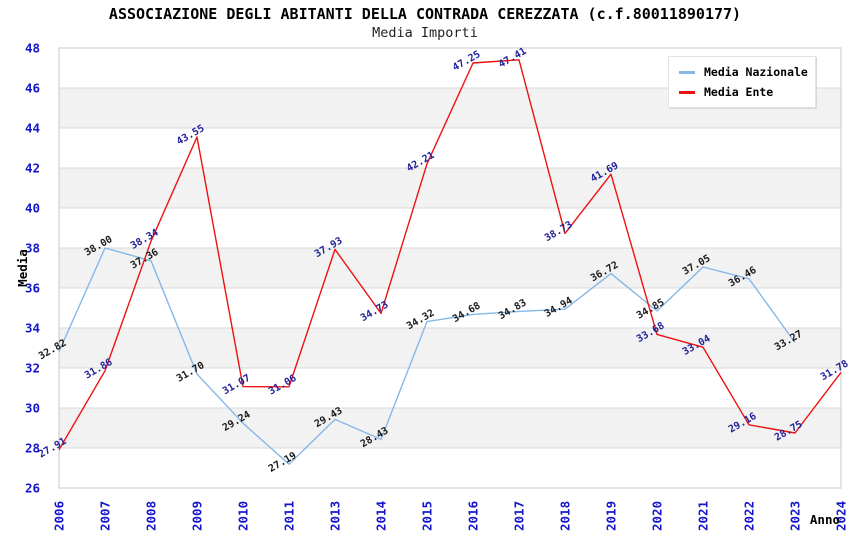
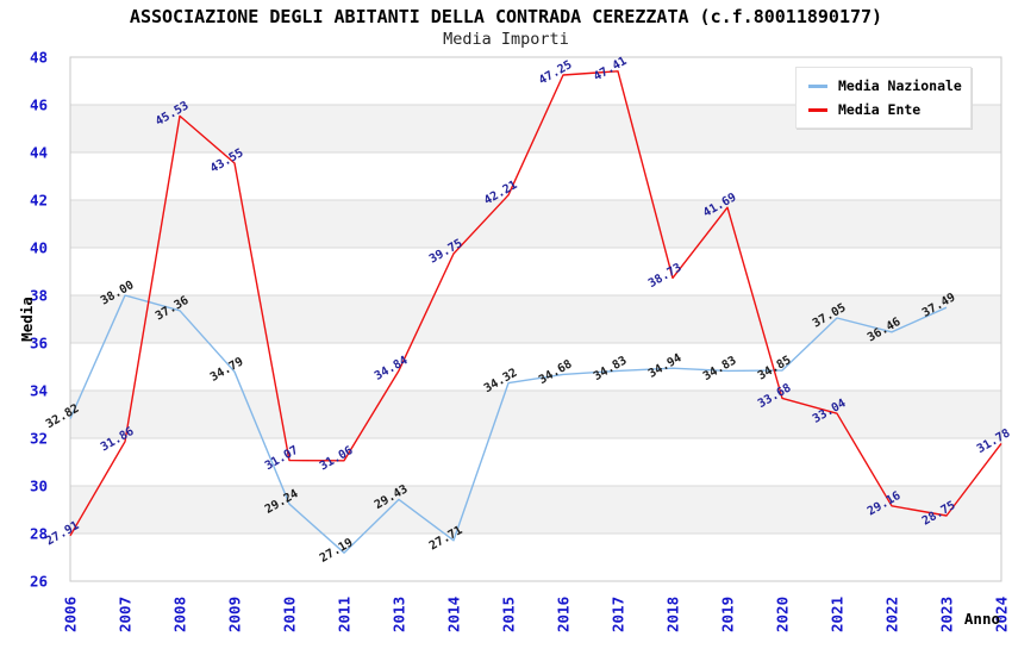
Media Ente/2008: 38.34 -> 45.53
Media Nazionale/2009: 31.70 -> 34.79
Media Ente/2013: 37.93 -> 34.84
Media Nazionale/2014: 28.43 -> 27.71
Media Ente/2014: 34.73 -> 39.75
Media Nazionale/2019: 36.72 -> 34.83
Media Nazionale/2023: 33.27 -> 37.49
